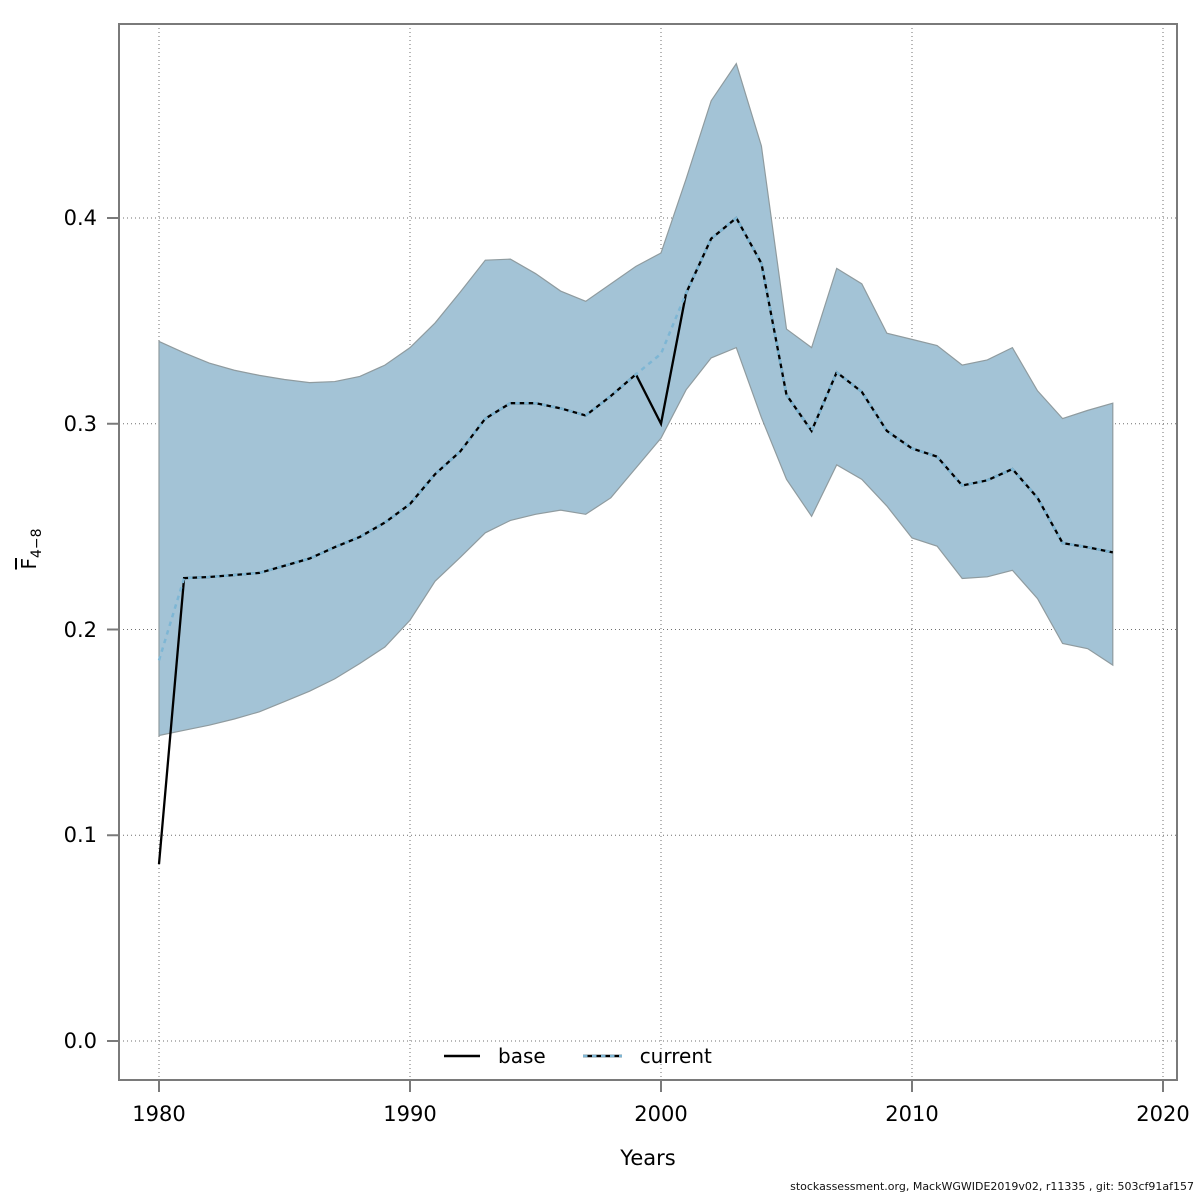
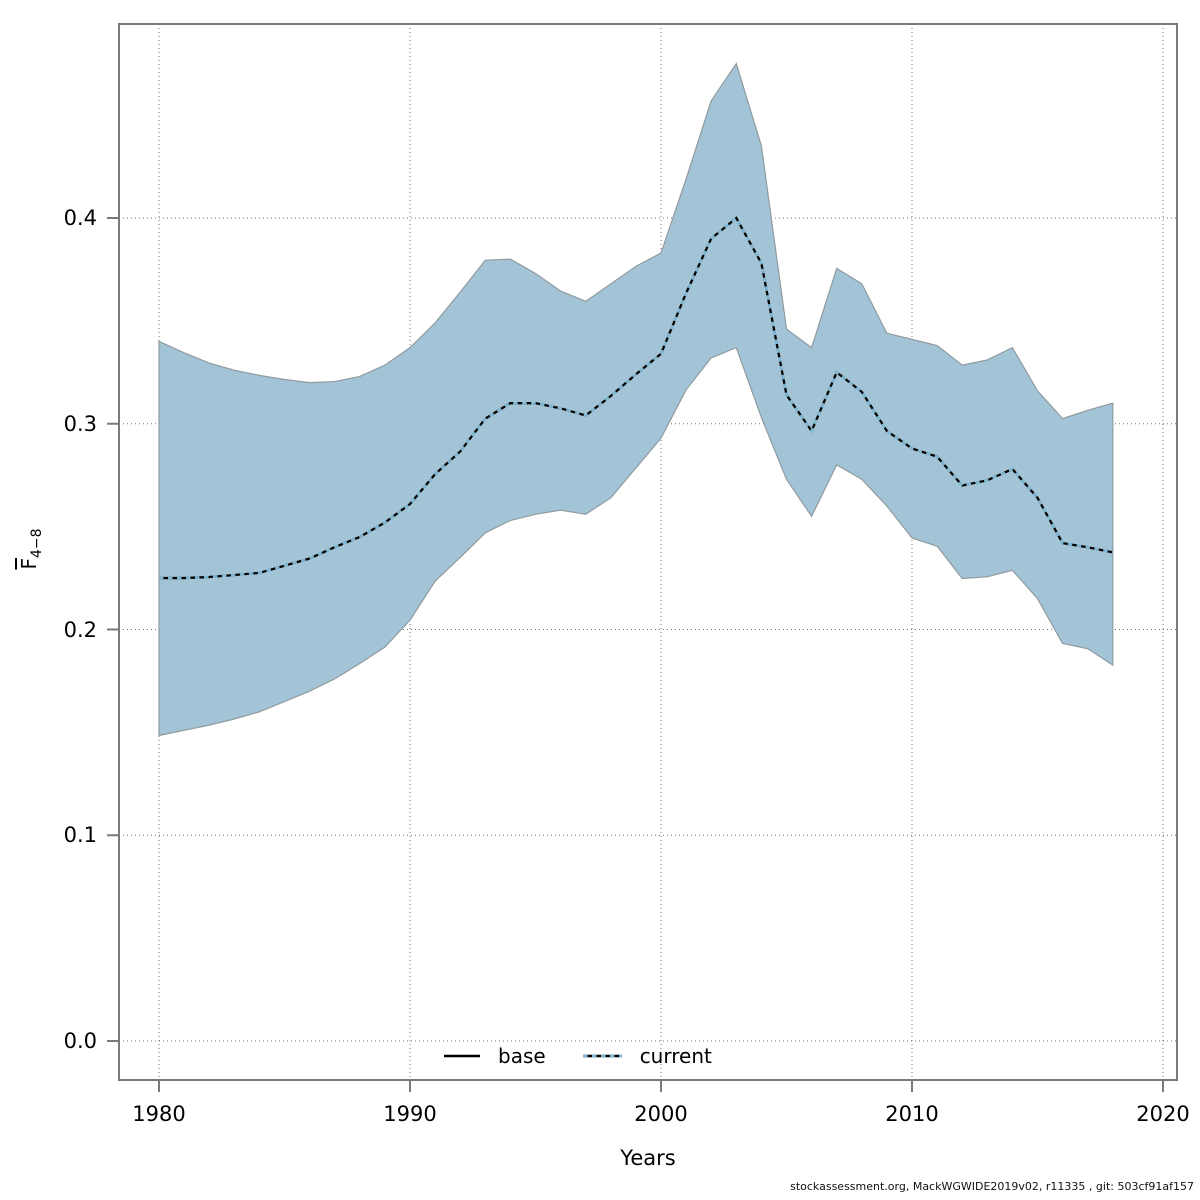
base/1980: 0.086 -> 0.225
current/1980: 0.185 -> 0.225
base/2000: 0.300 -> 0.334
